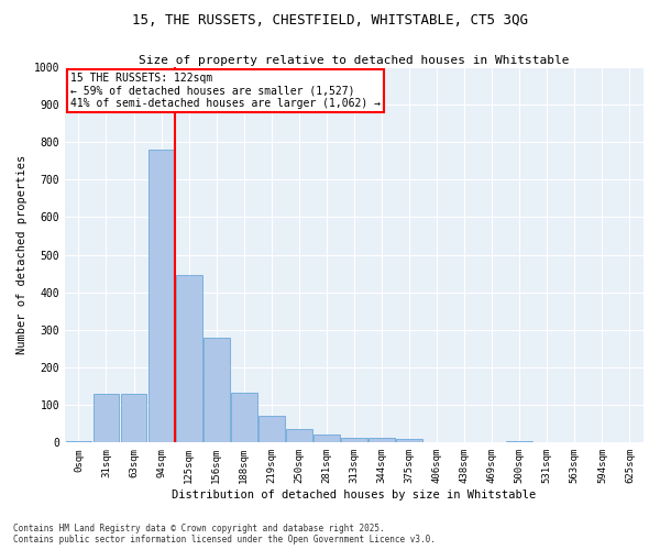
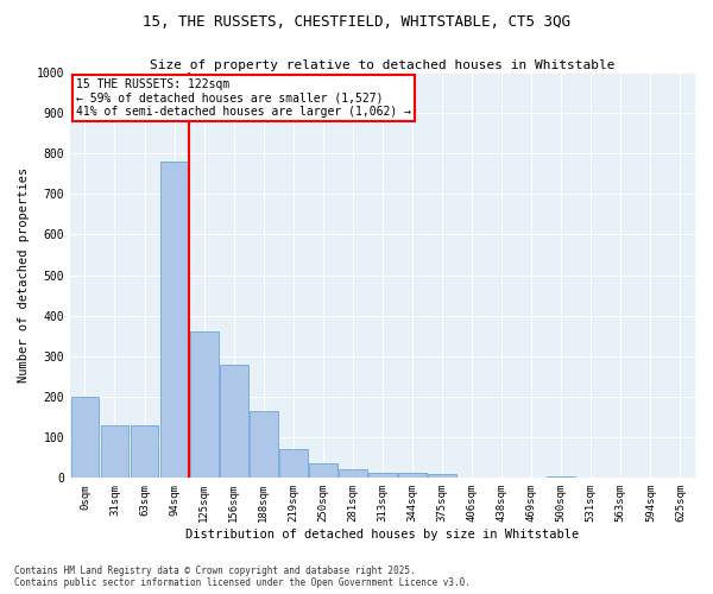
0sqm: 5 -> 200
125sqm: 445 -> 360
188sqm: 133 -> 165
